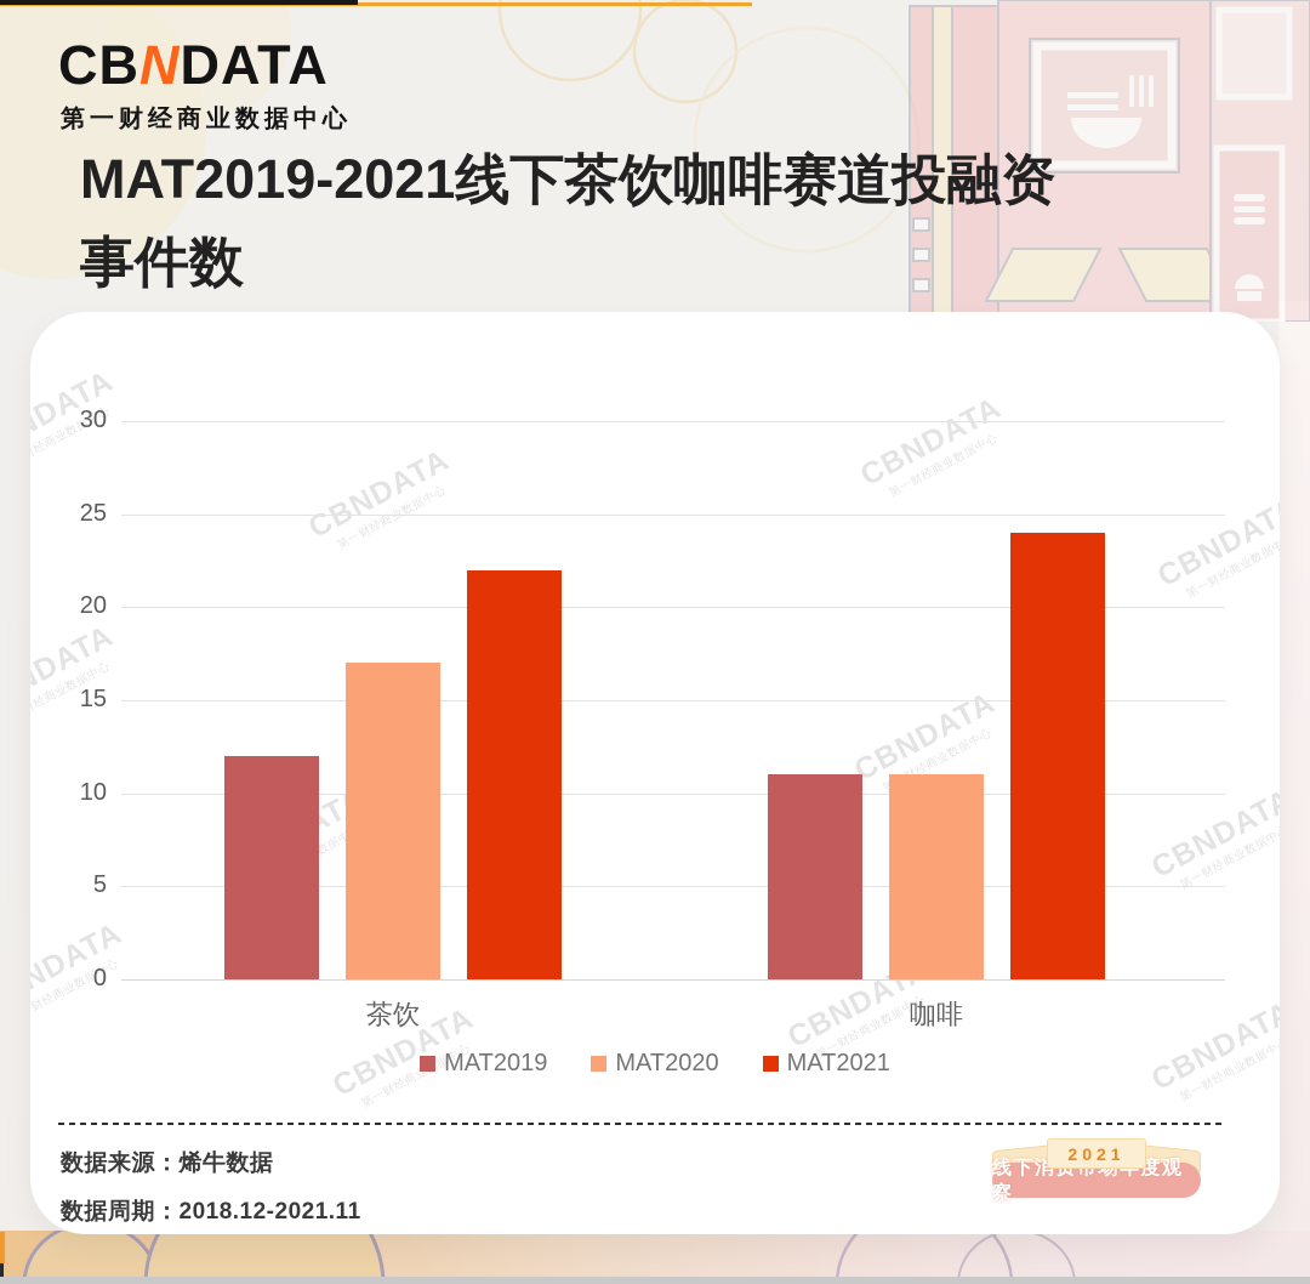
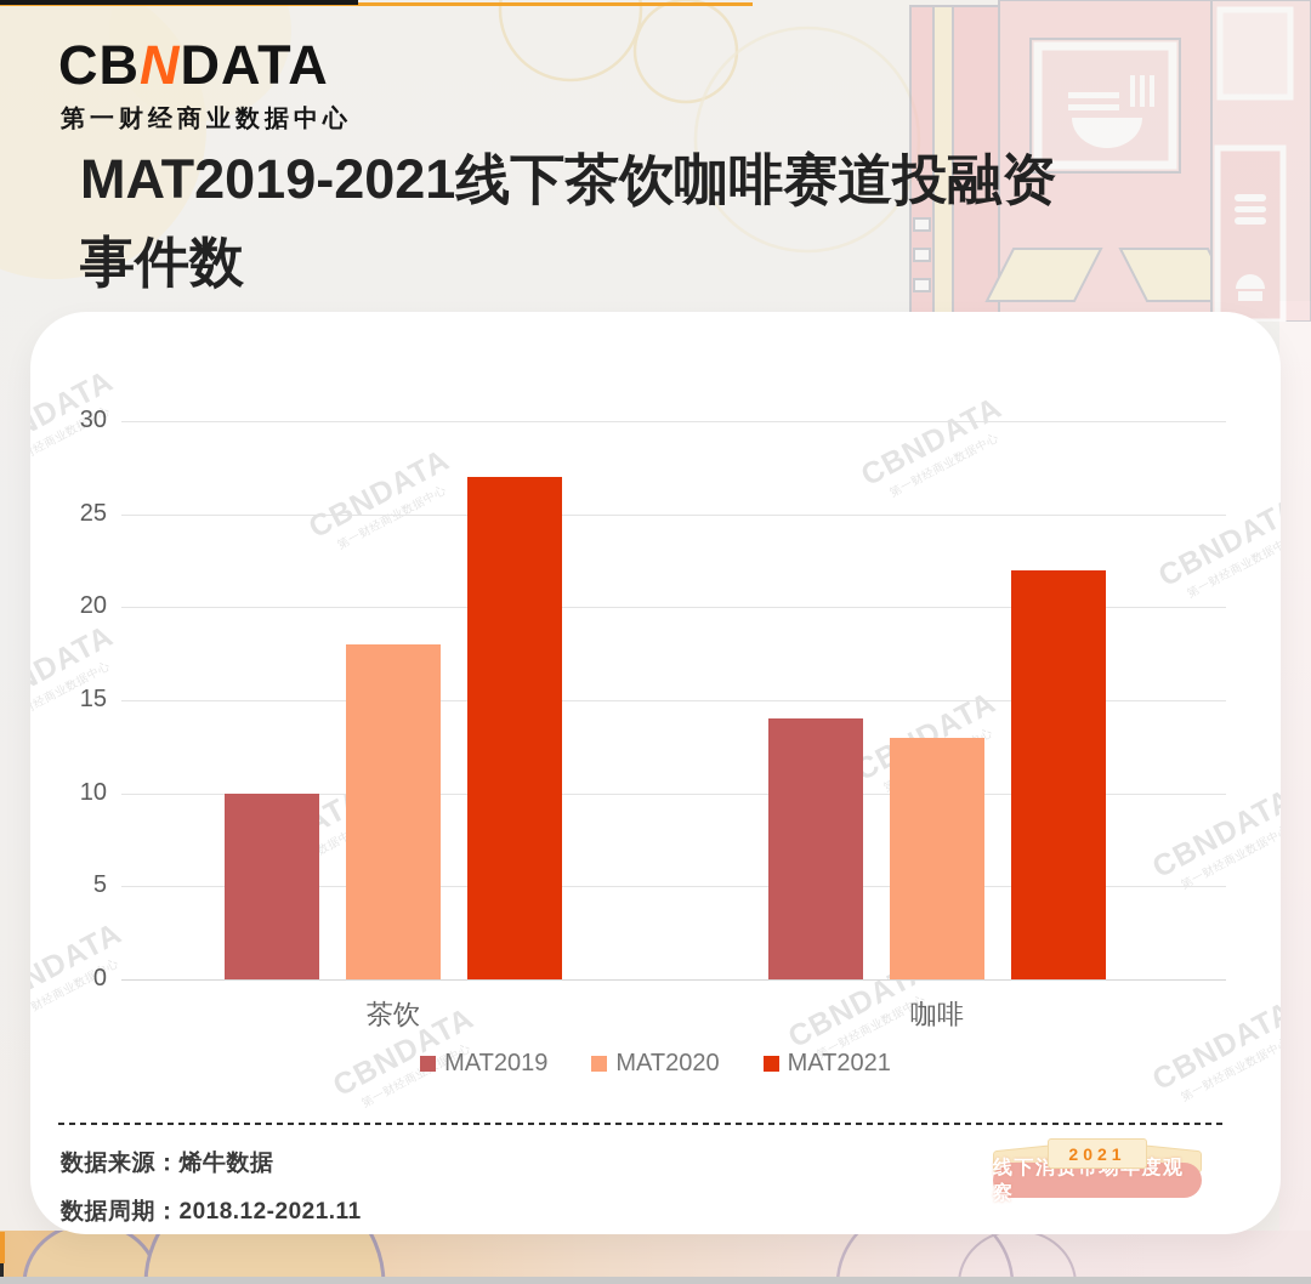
MAT2019/茶饮: 12 -> 10
MAT2020/茶饮: 17 -> 18
MAT2021/茶饮: 22 -> 27
MAT2019/咖啡: 11 -> 14
MAT2020/咖啡: 11 -> 13
MAT2021/咖啡: 24 -> 22
